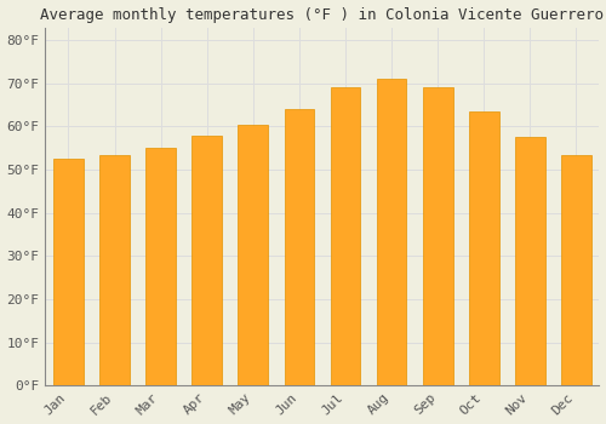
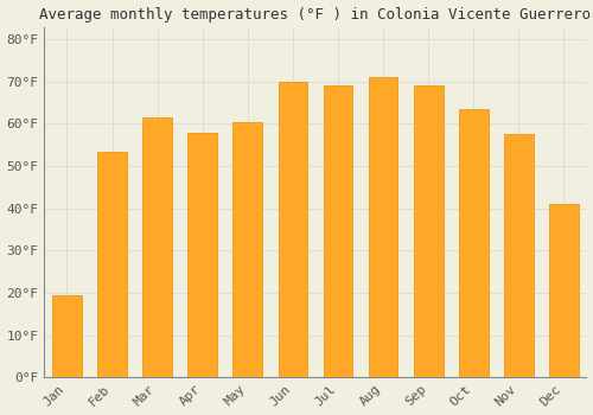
Jan: 52.5°F -> 19.5°F
Mar: 55.0°F -> 61.5°F
Jun: 64.0°F -> 70.0°F
Dec: 53.5°F -> 41.0°F
